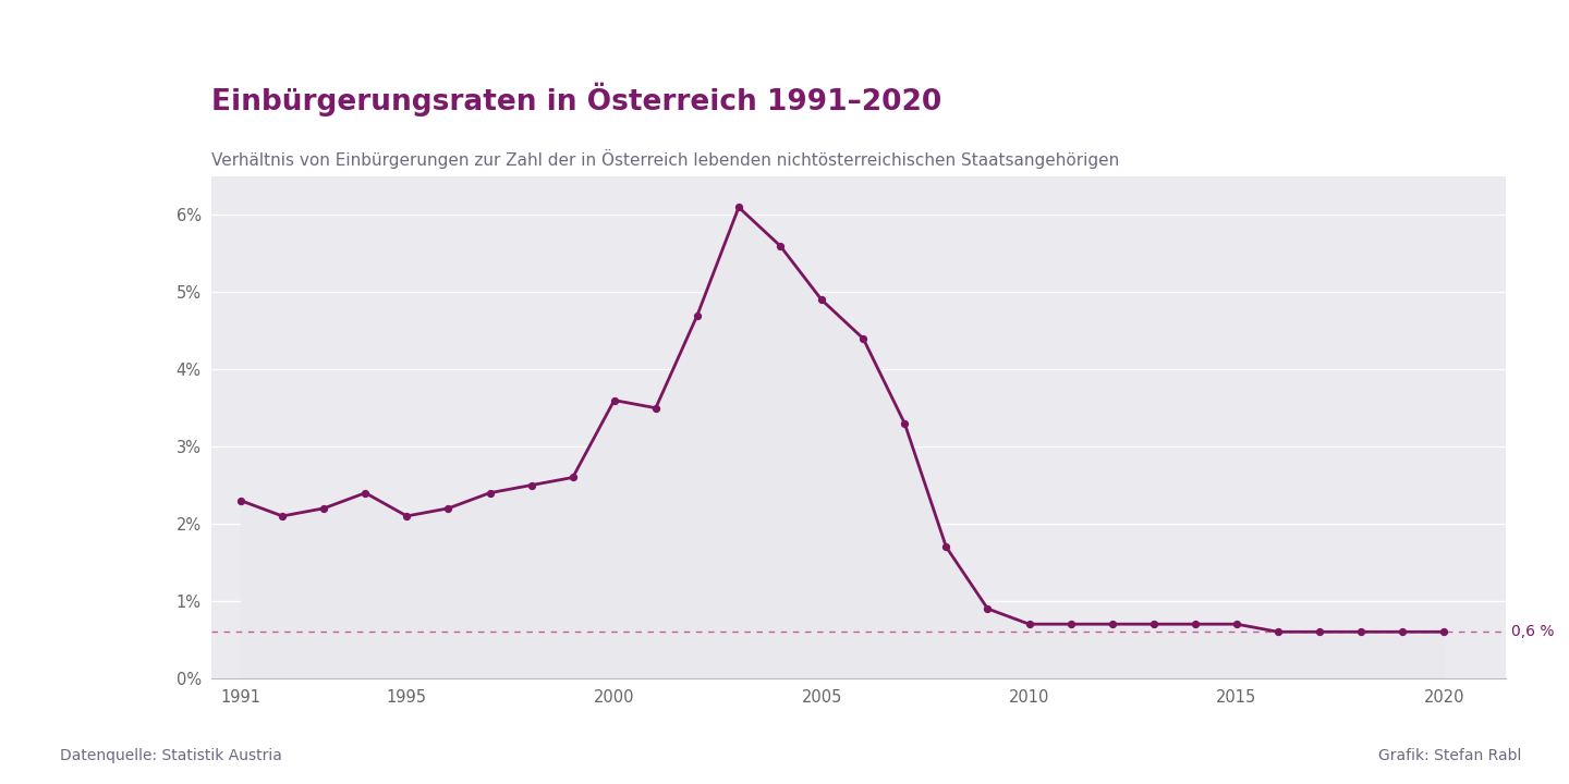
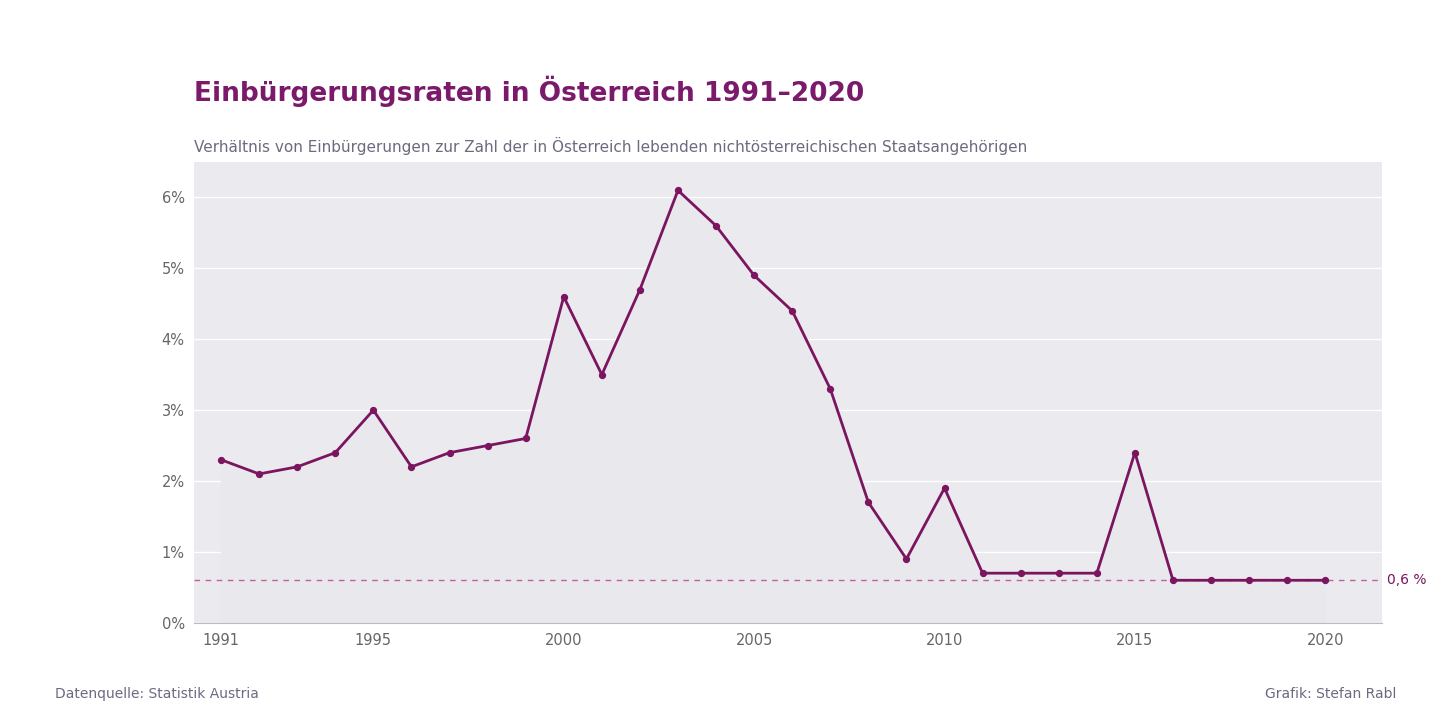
1995: 2.1% -> 3.0%
2000: 3.6% -> 4.6%
2010: 0.7% -> 1.9%
2015: 0.7% -> 2.4%
